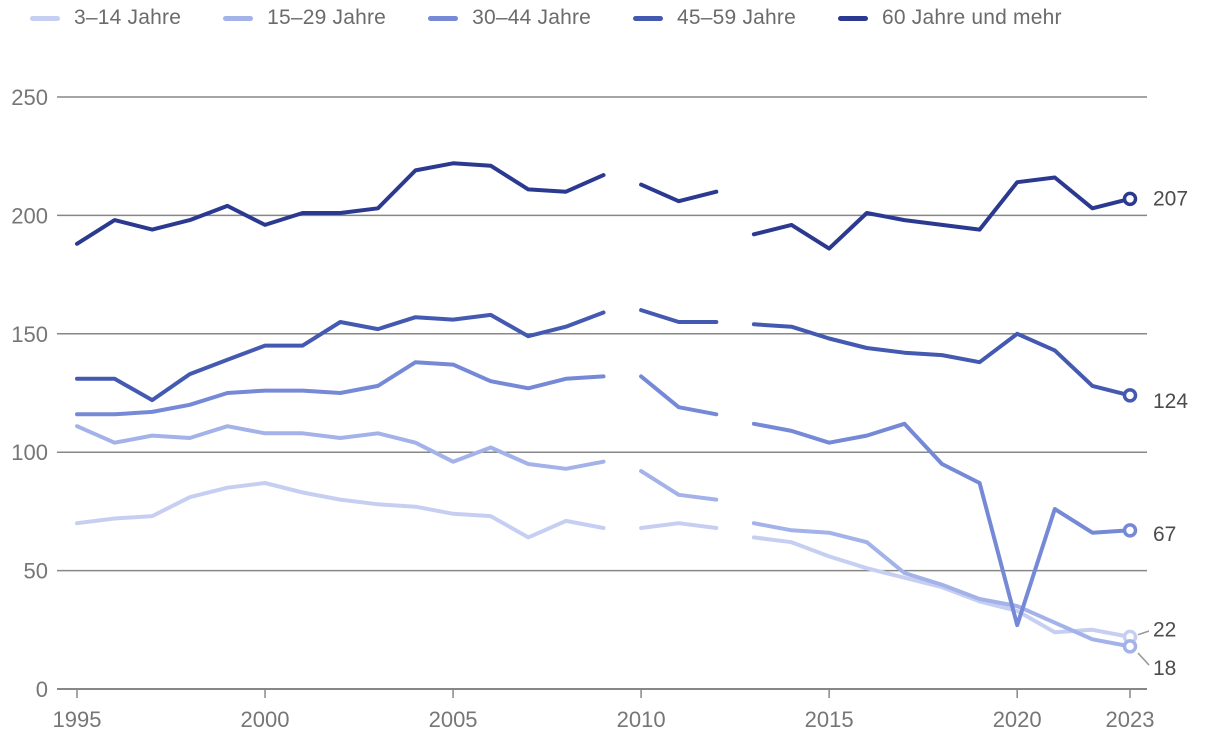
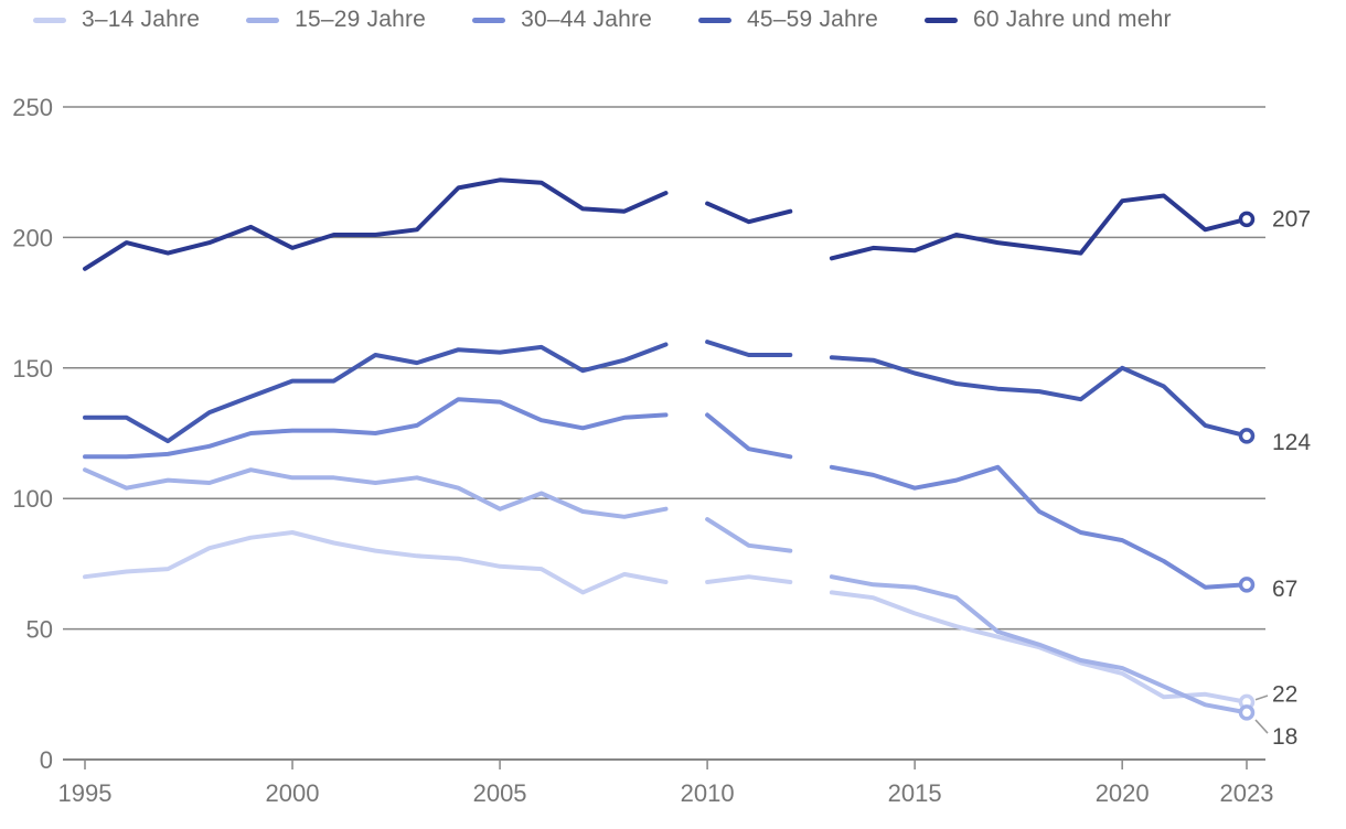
60 Jahre und mehr/2015: 186 -> 195
30–44 Jahre/2020: 27 -> 84
